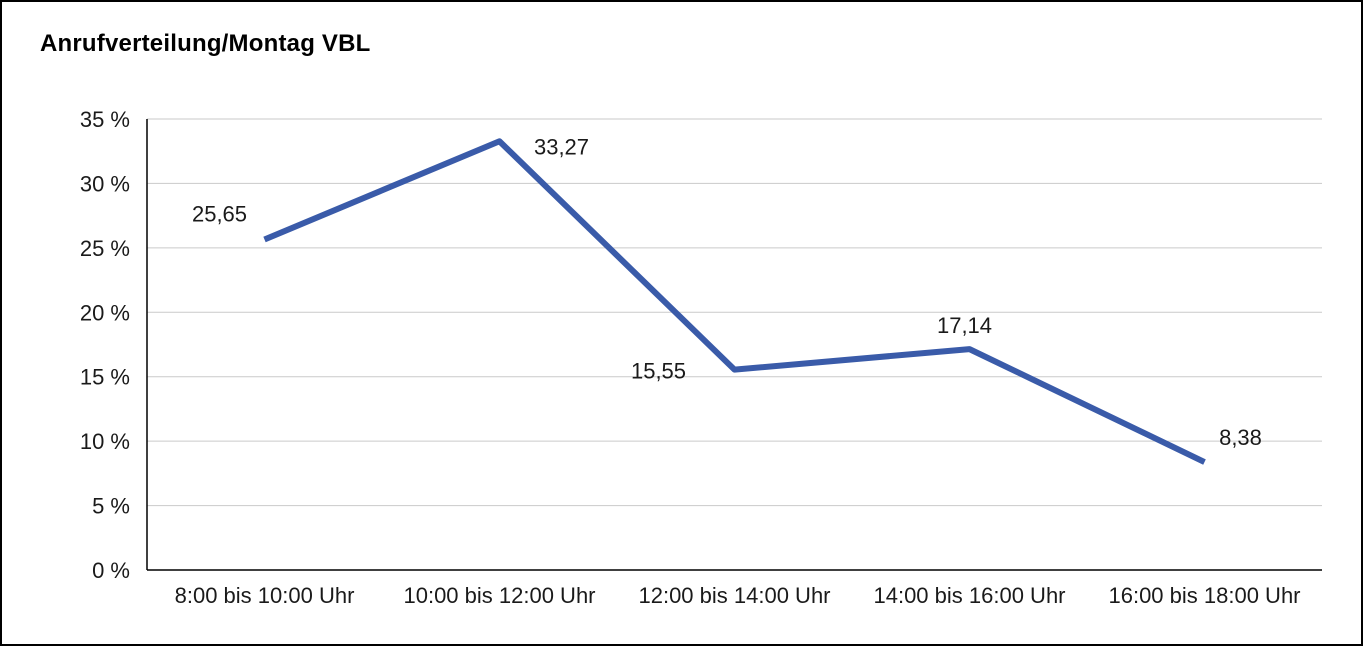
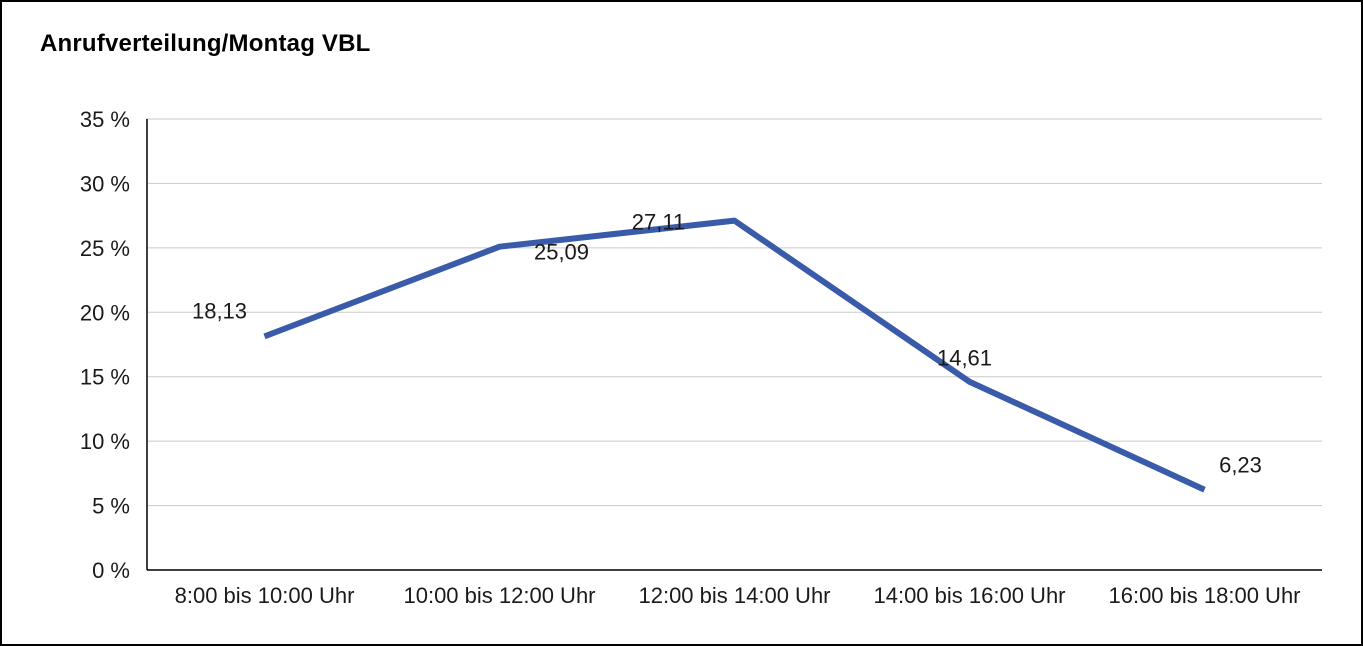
8:00 bis 10:00 Uhr: 25,65 -> 18,13
10:00 bis 12:00 Uhr: 33,27 -> 25,09
12:00 bis 14:00 Uhr: 15,55 -> 27,11
14:00 bis 16:00 Uhr: 17,14 -> 14,61
16:00 bis 18:00 Uhr: 8,38 -> 6,23
